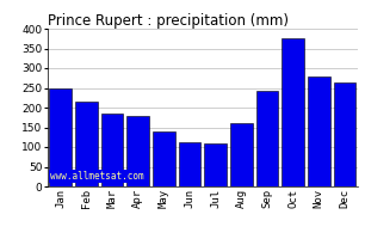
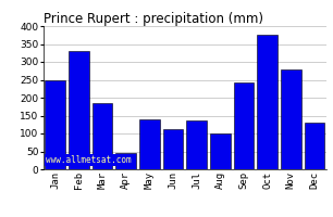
Feb: 214 -> 330
Apr: 180 -> 45
Jul: 108 -> 135
Aug: 160 -> 100
Dec: 265 -> 130
